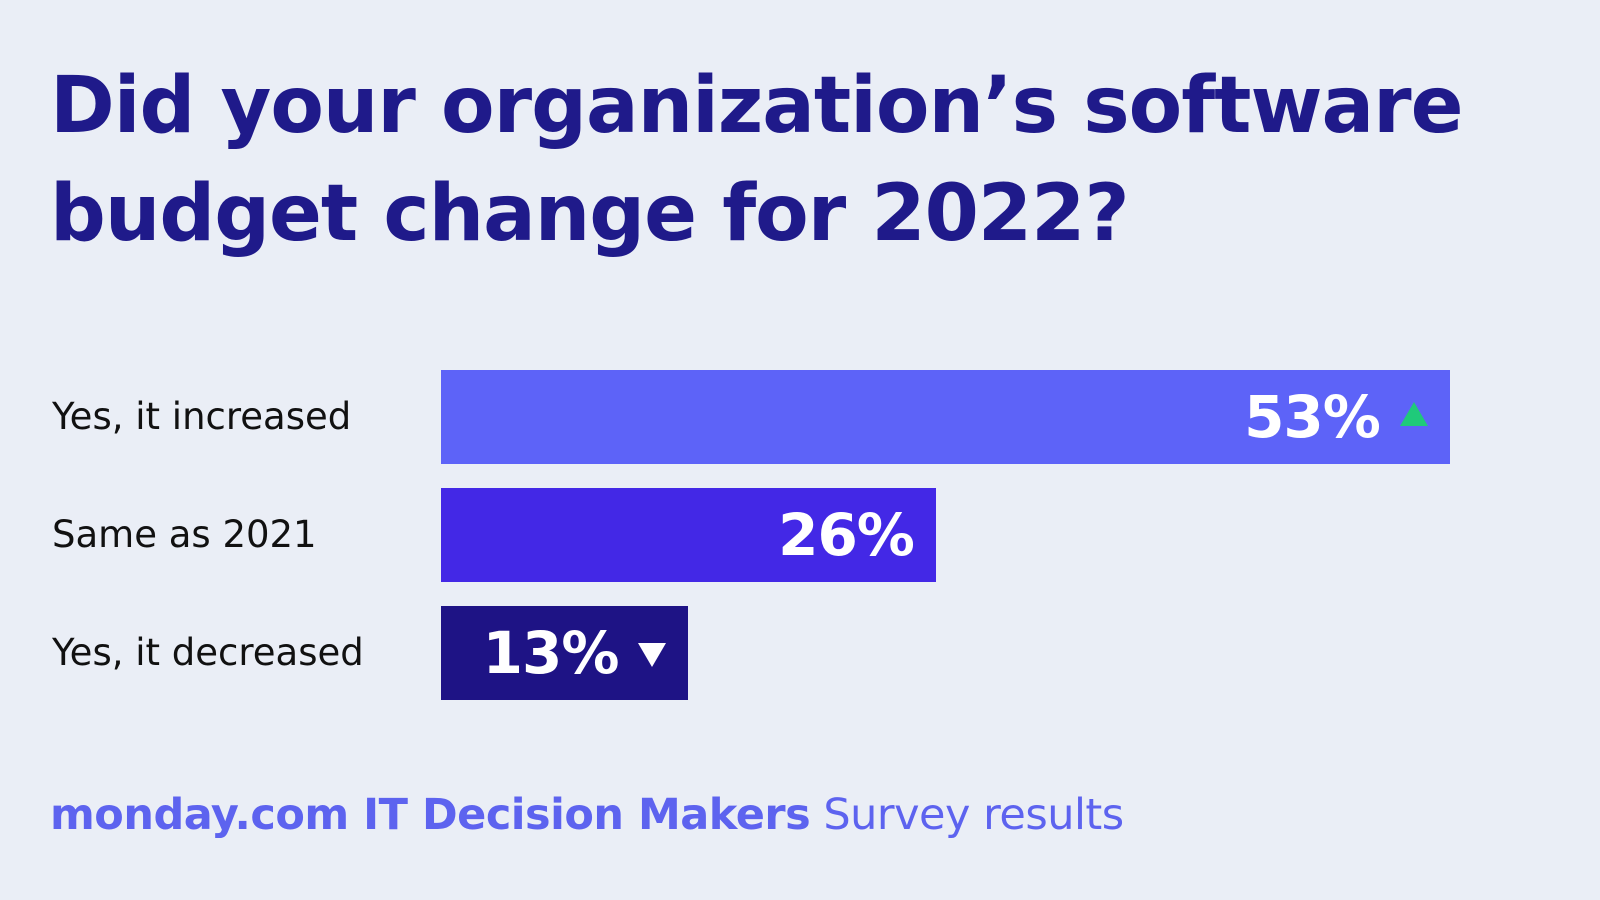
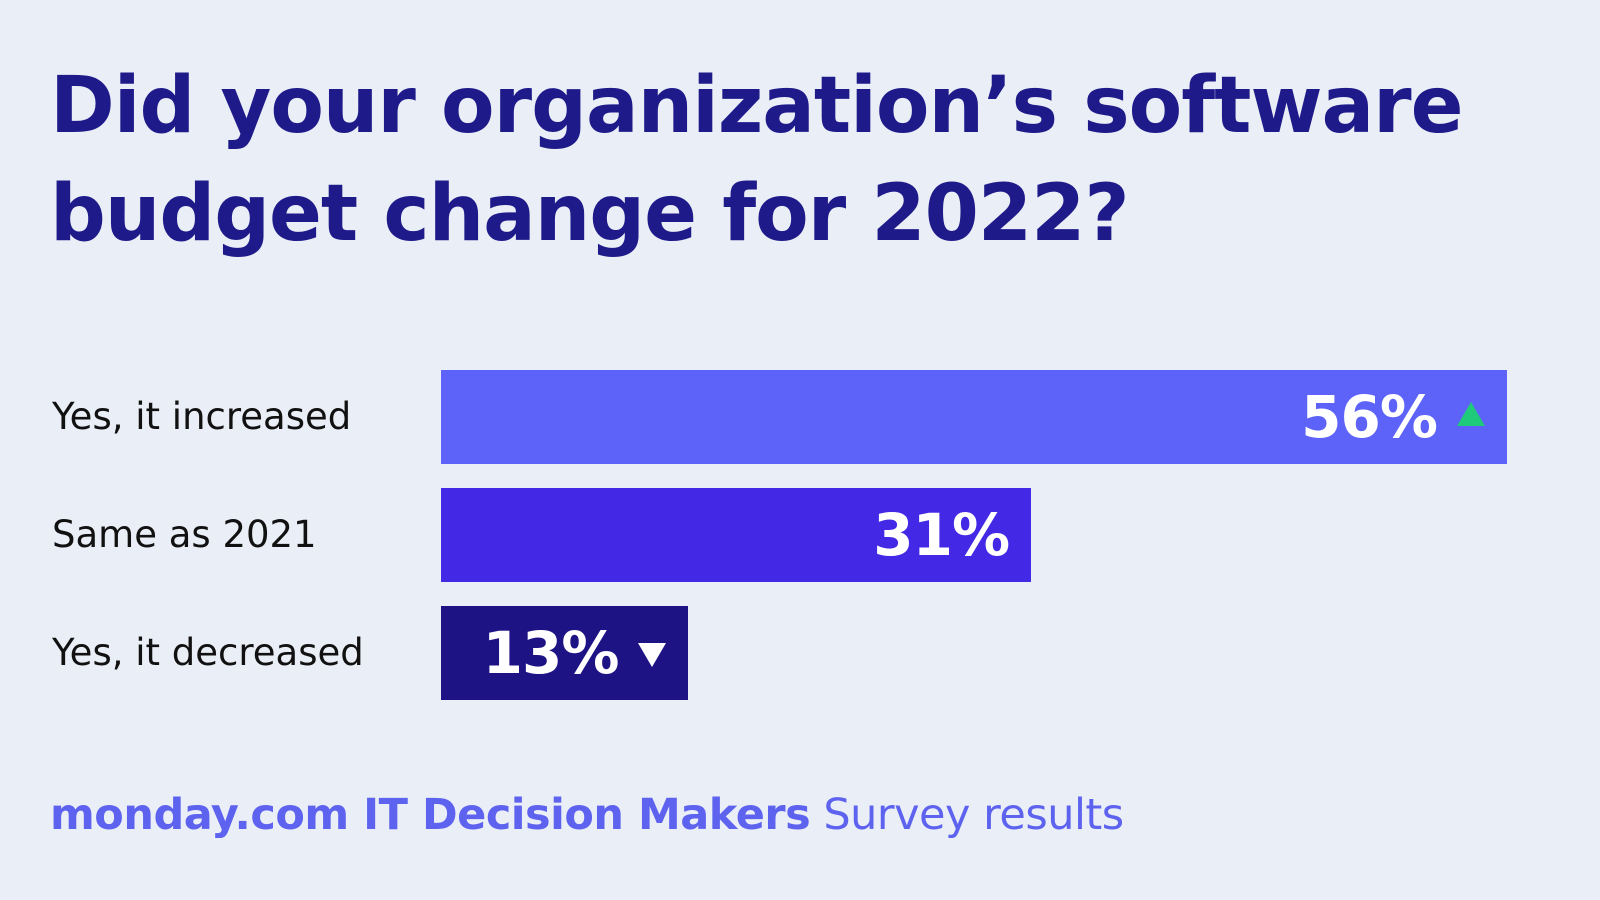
Yes, it increased: 53% -> 56%
Same as 2021: 26% -> 31%
